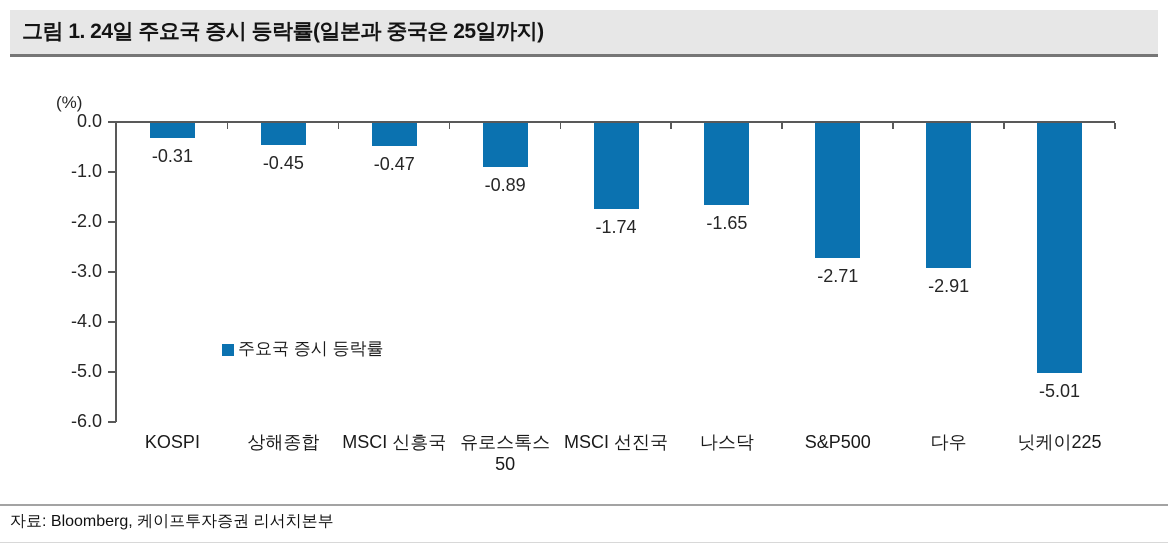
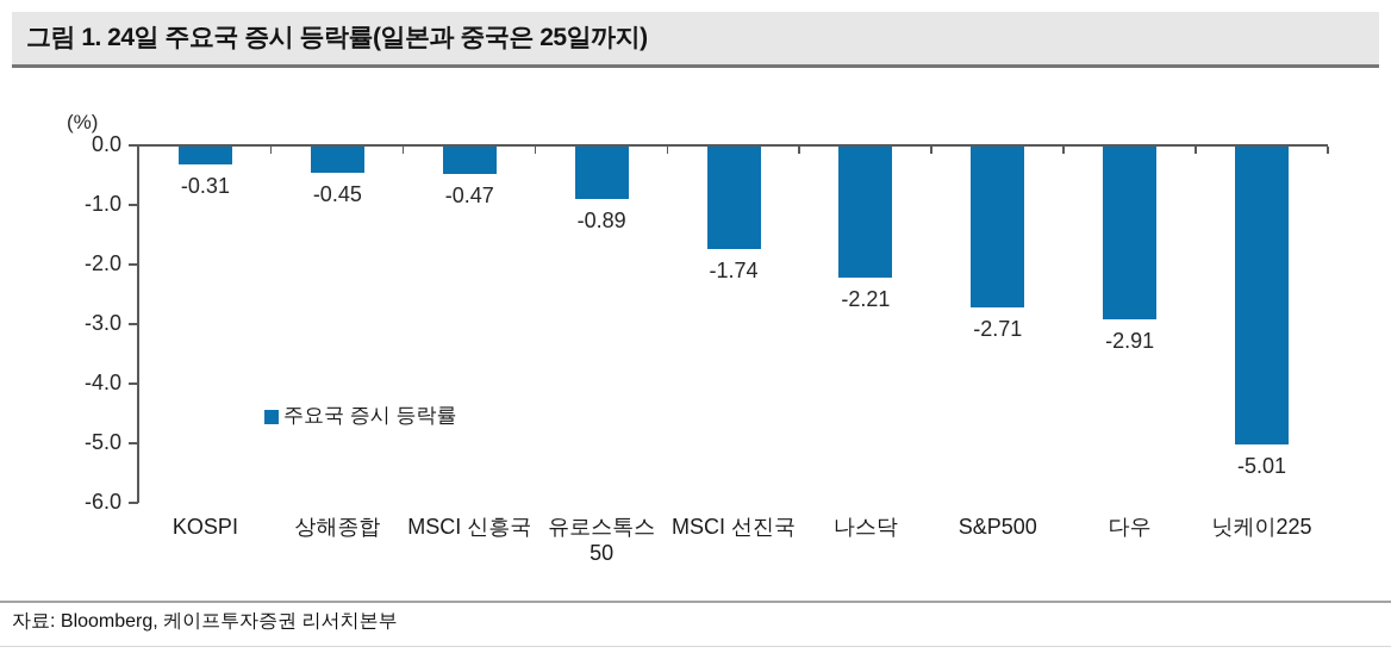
나스닥: -1.65 -> -2.21
